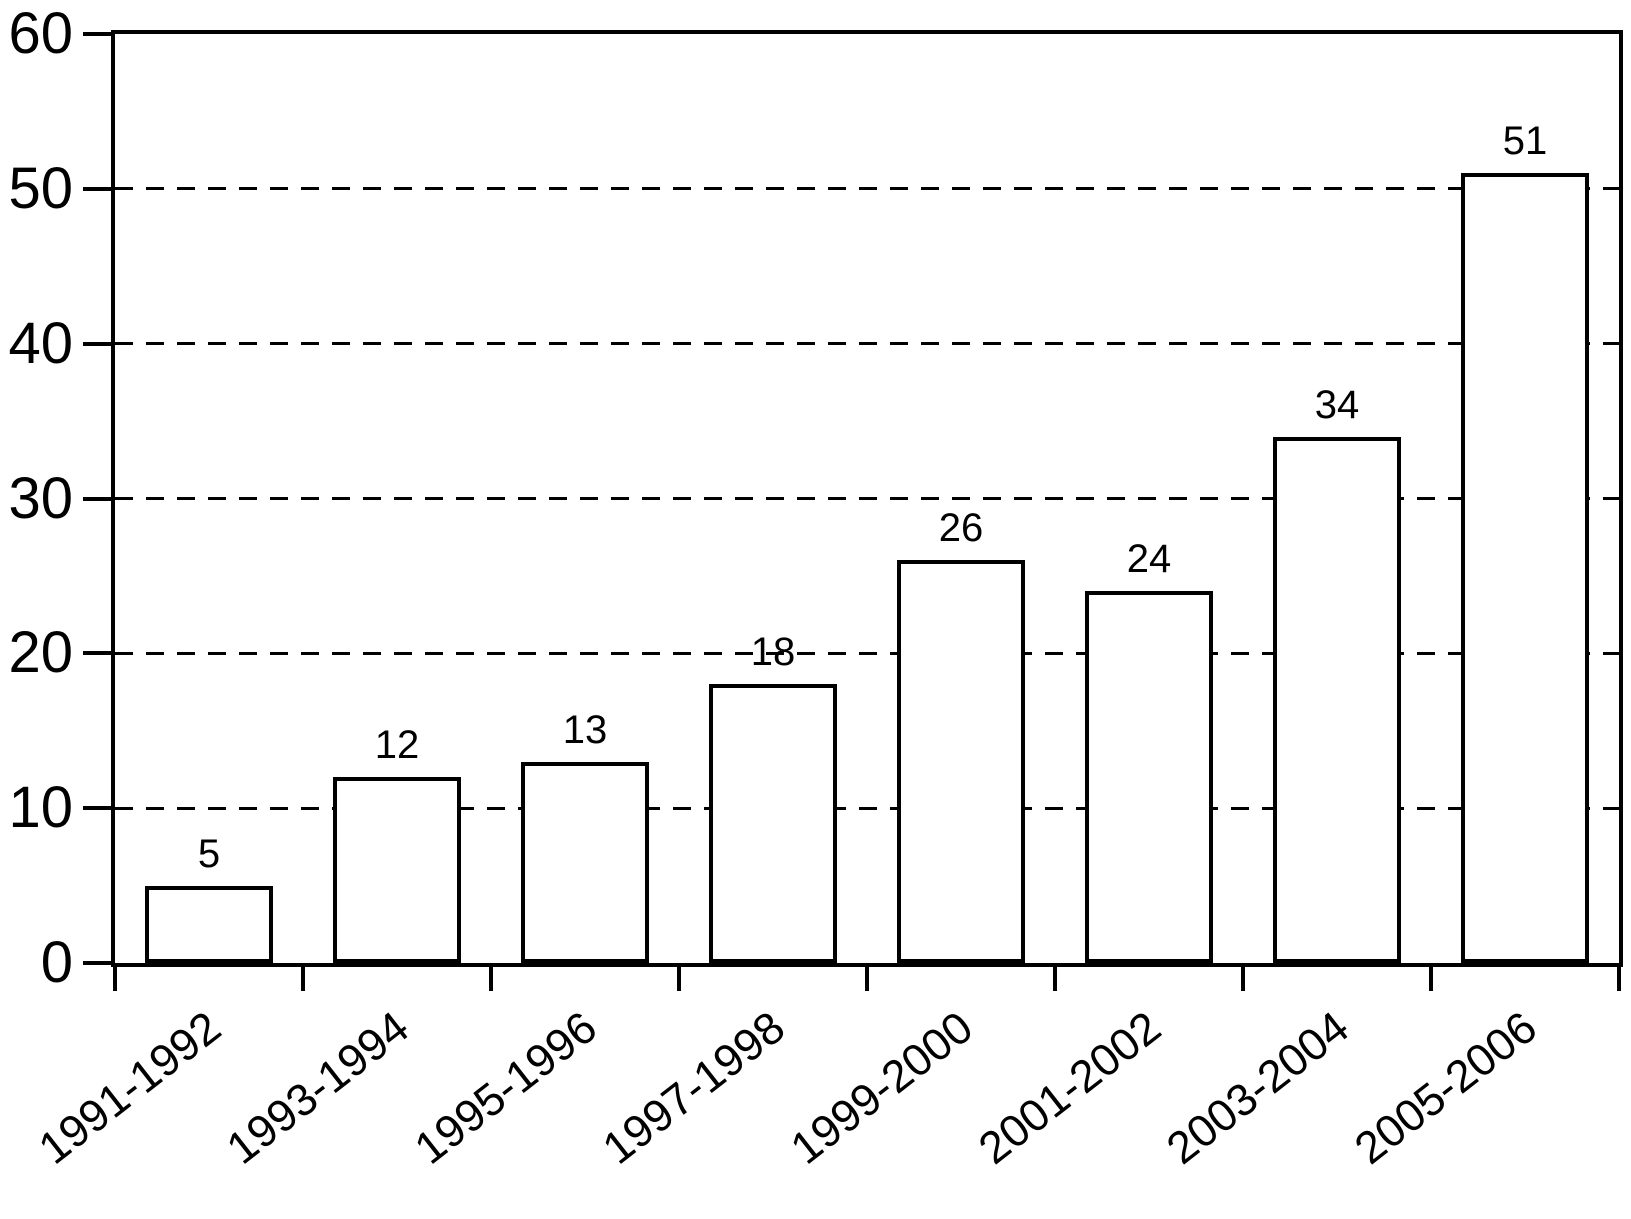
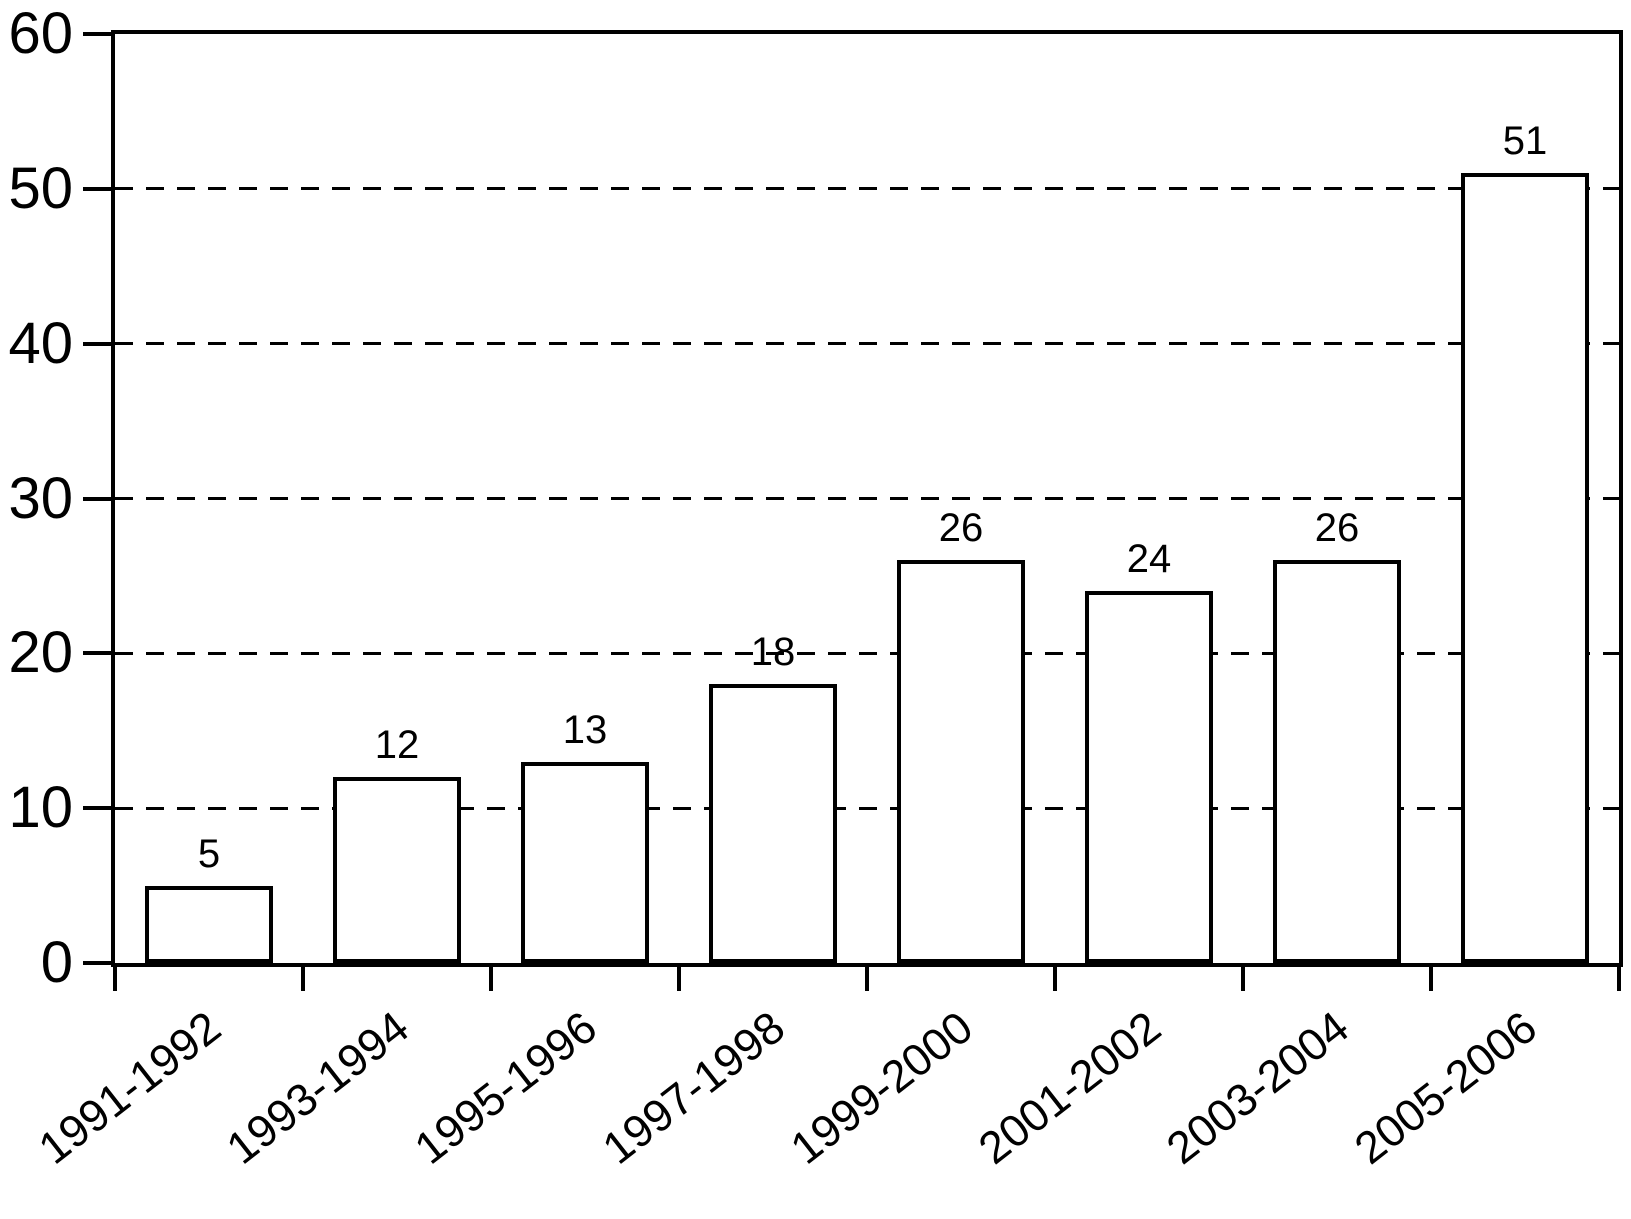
2003-2004: 34 -> 26
